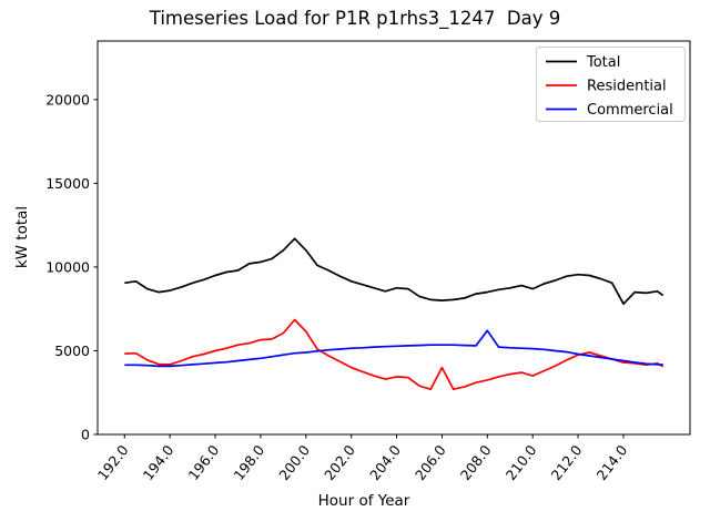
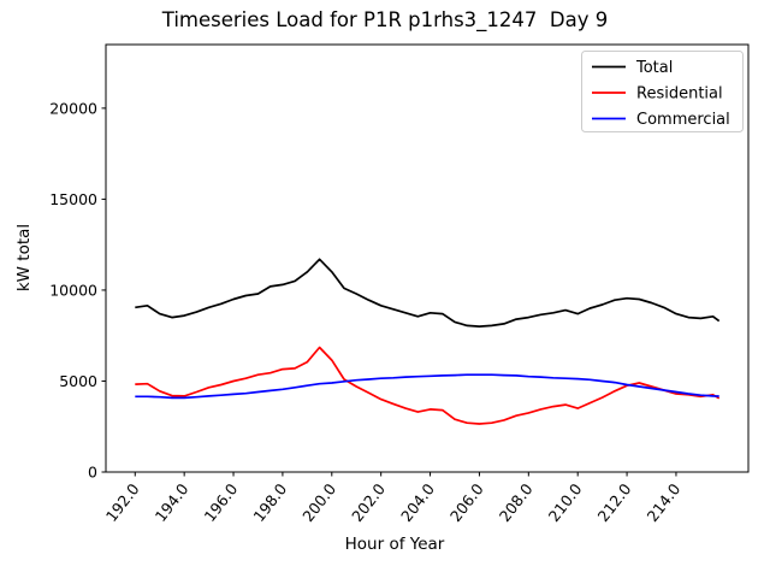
Residential/206.0: 4000 -> 2600
Commercial/208.0: 6200 -> 5200
Total/214.0: 7800 -> 8700
